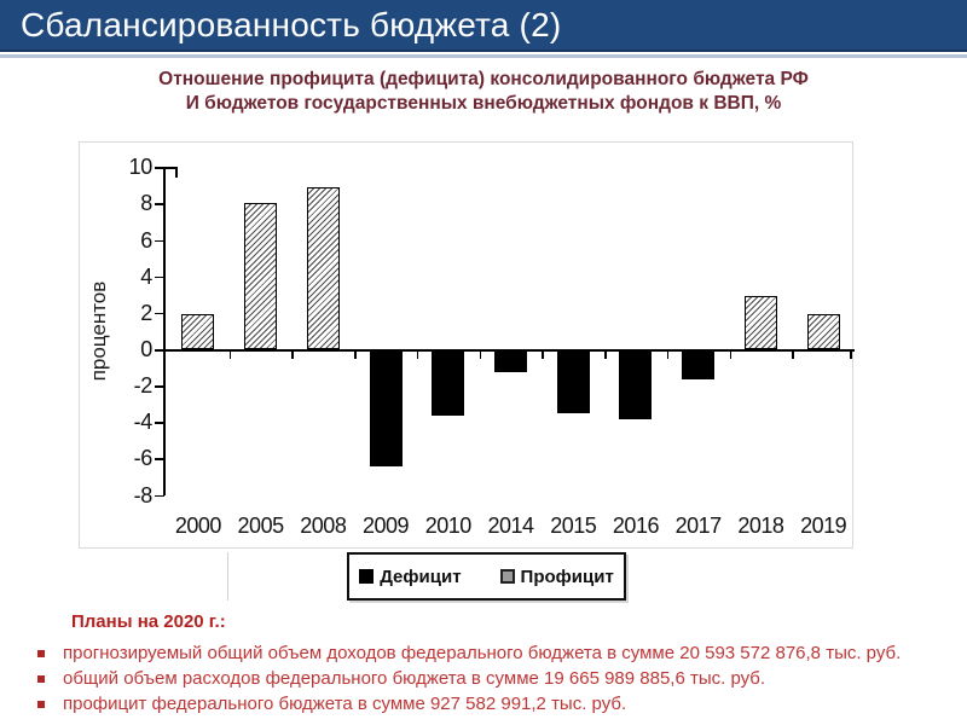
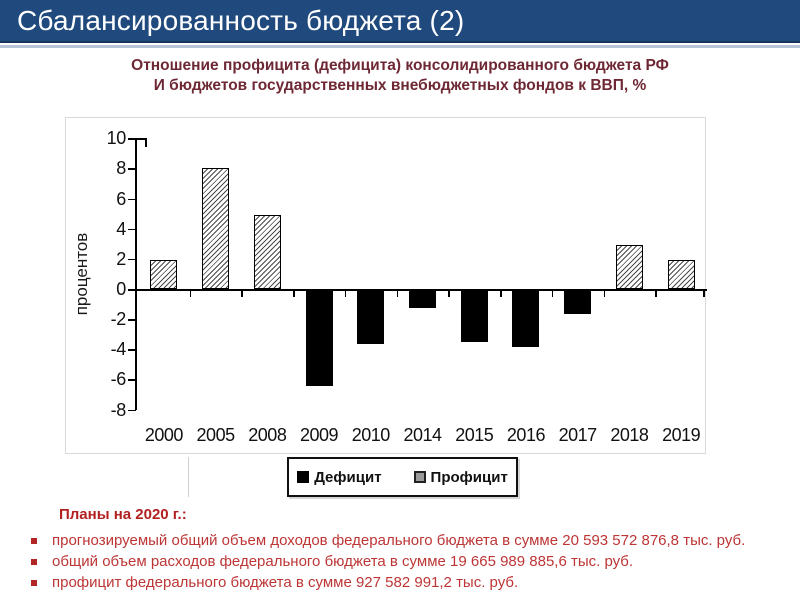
2008: 8.9 -> 4.9
